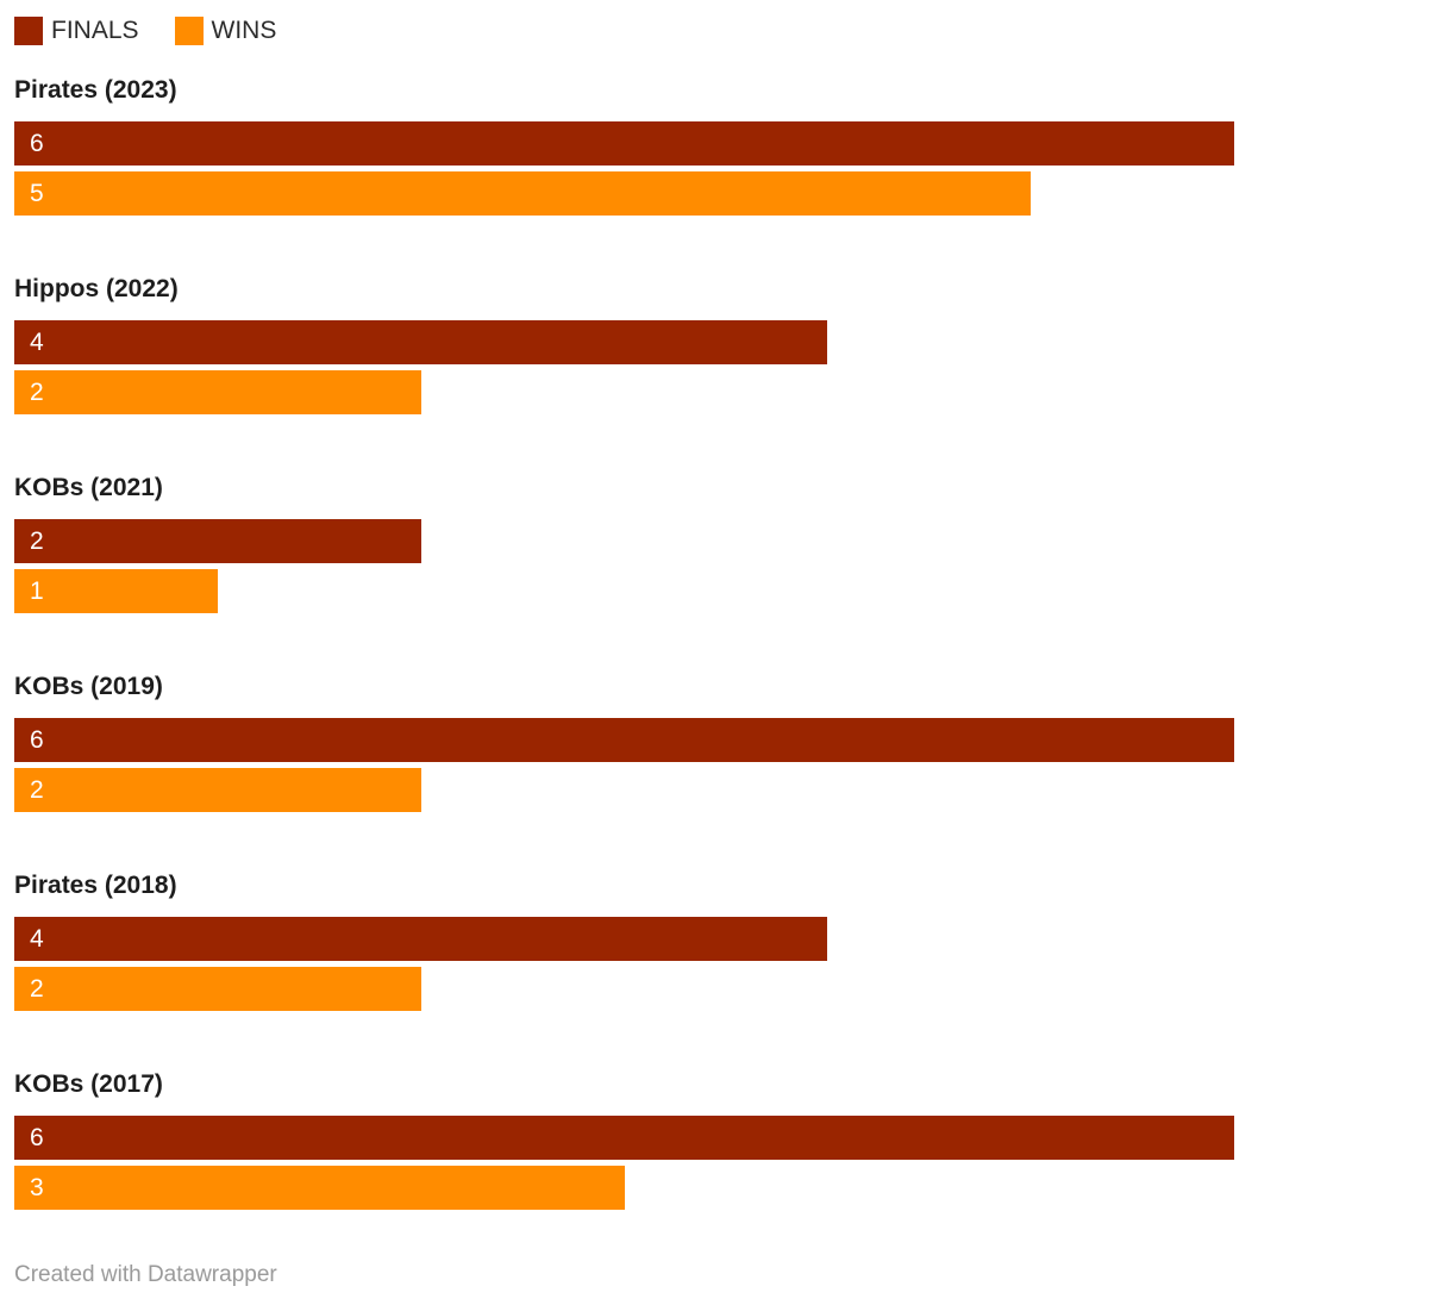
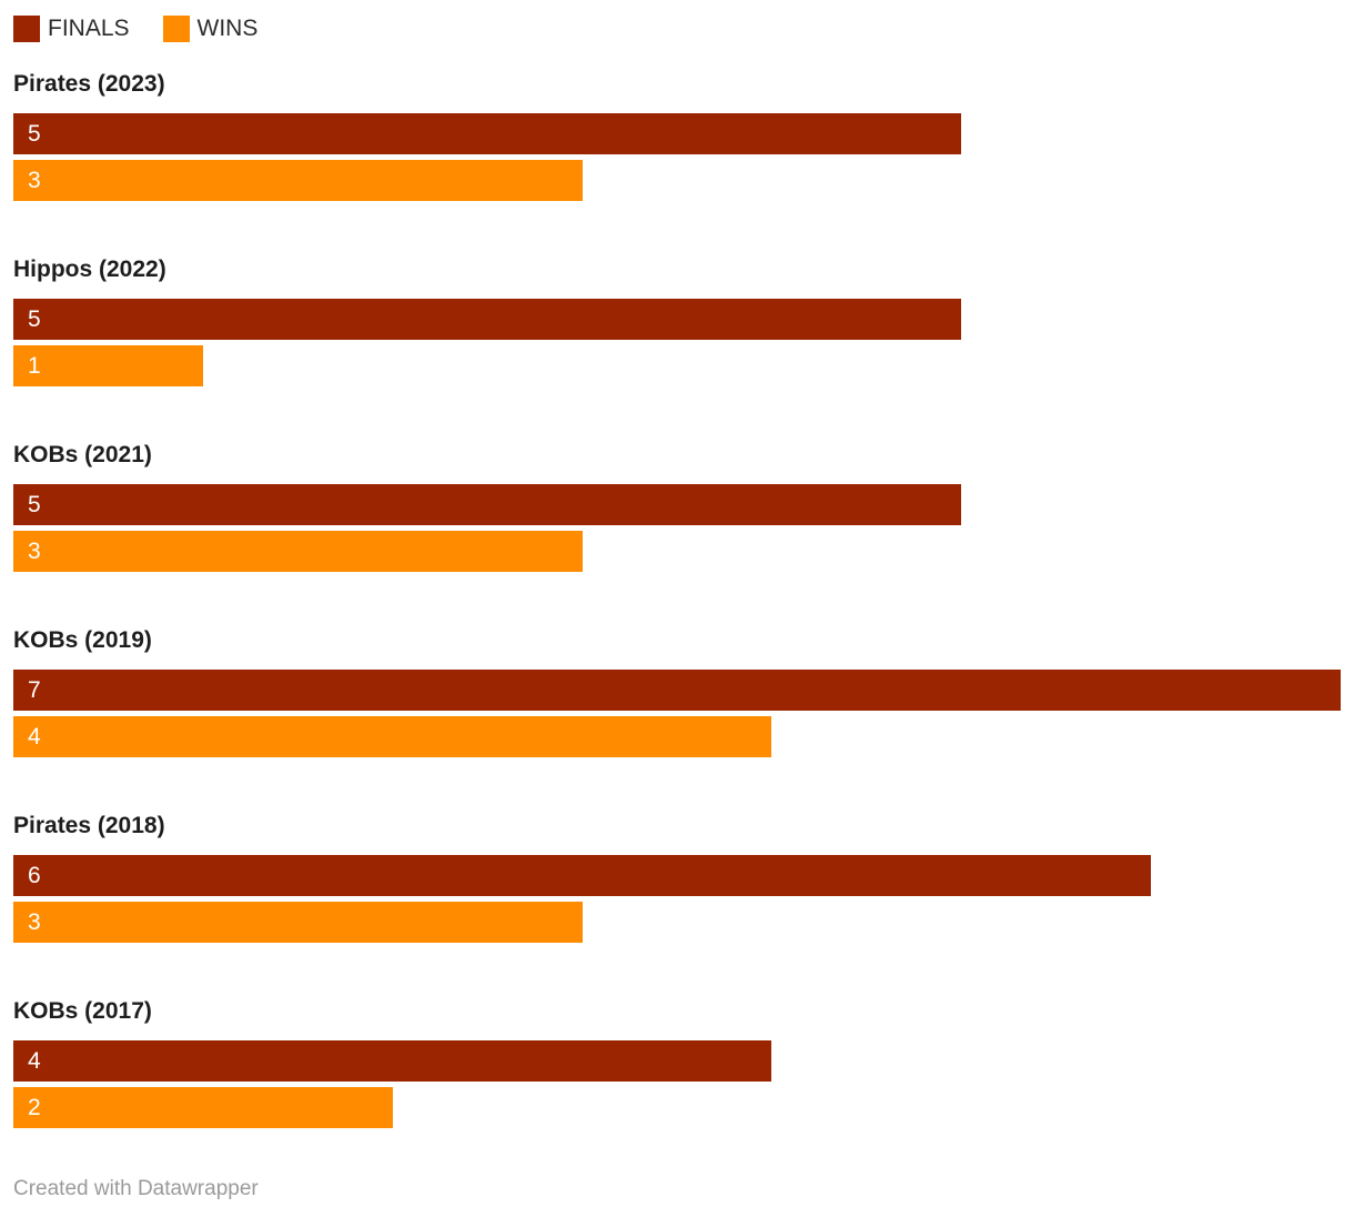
FINALS/Pirates (2023): 6 -> 5
WINS/Pirates (2023): 5 -> 3
FINALS/Hippos (2022): 4 -> 5
WINS/Hippos (2022): 2 -> 1
FINALS/KOBs (2021): 2 -> 5
WINS/KOBs (2021): 1 -> 3
FINALS/KOBs (2019): 6 -> 7
WINS/KOBs (2019): 2 -> 4
FINALS/Pirates (2018): 4 -> 6
WINS/Pirates (2018): 2 -> 3
FINALS/KOBs (2017): 6 -> 4
WINS/KOBs (2017): 3 -> 2
